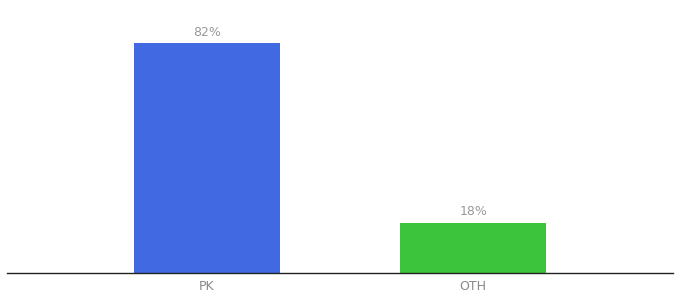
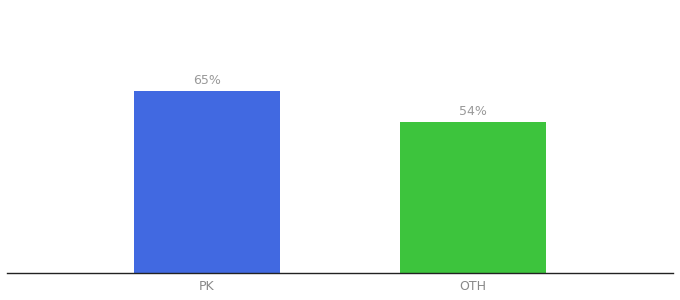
PK: 82% -> 65%
OTH: 18% -> 54%
